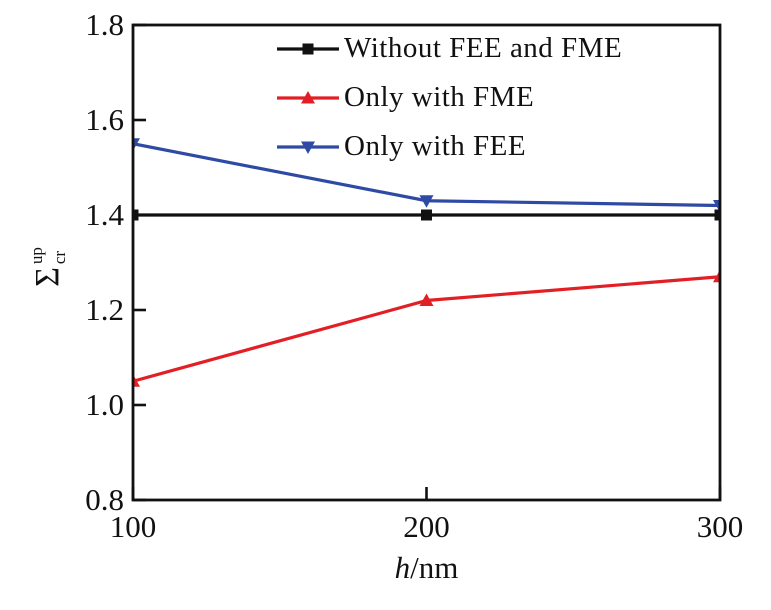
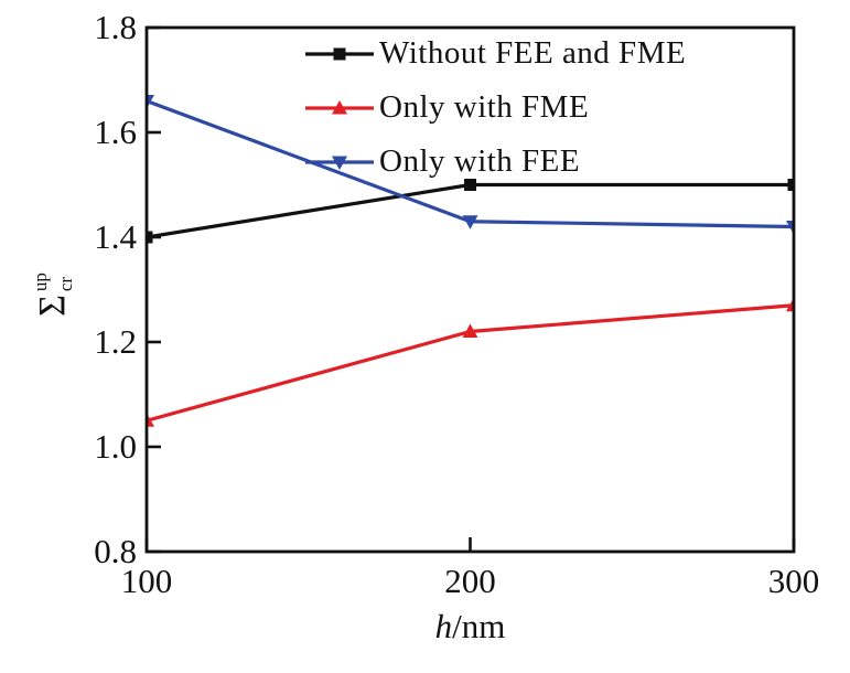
Only with FEE/100: 1.55 -> 1.66
Without FEE and FME/200: 1.4 -> 1.5
Without FEE and FME/300: 1.4 -> 1.5
